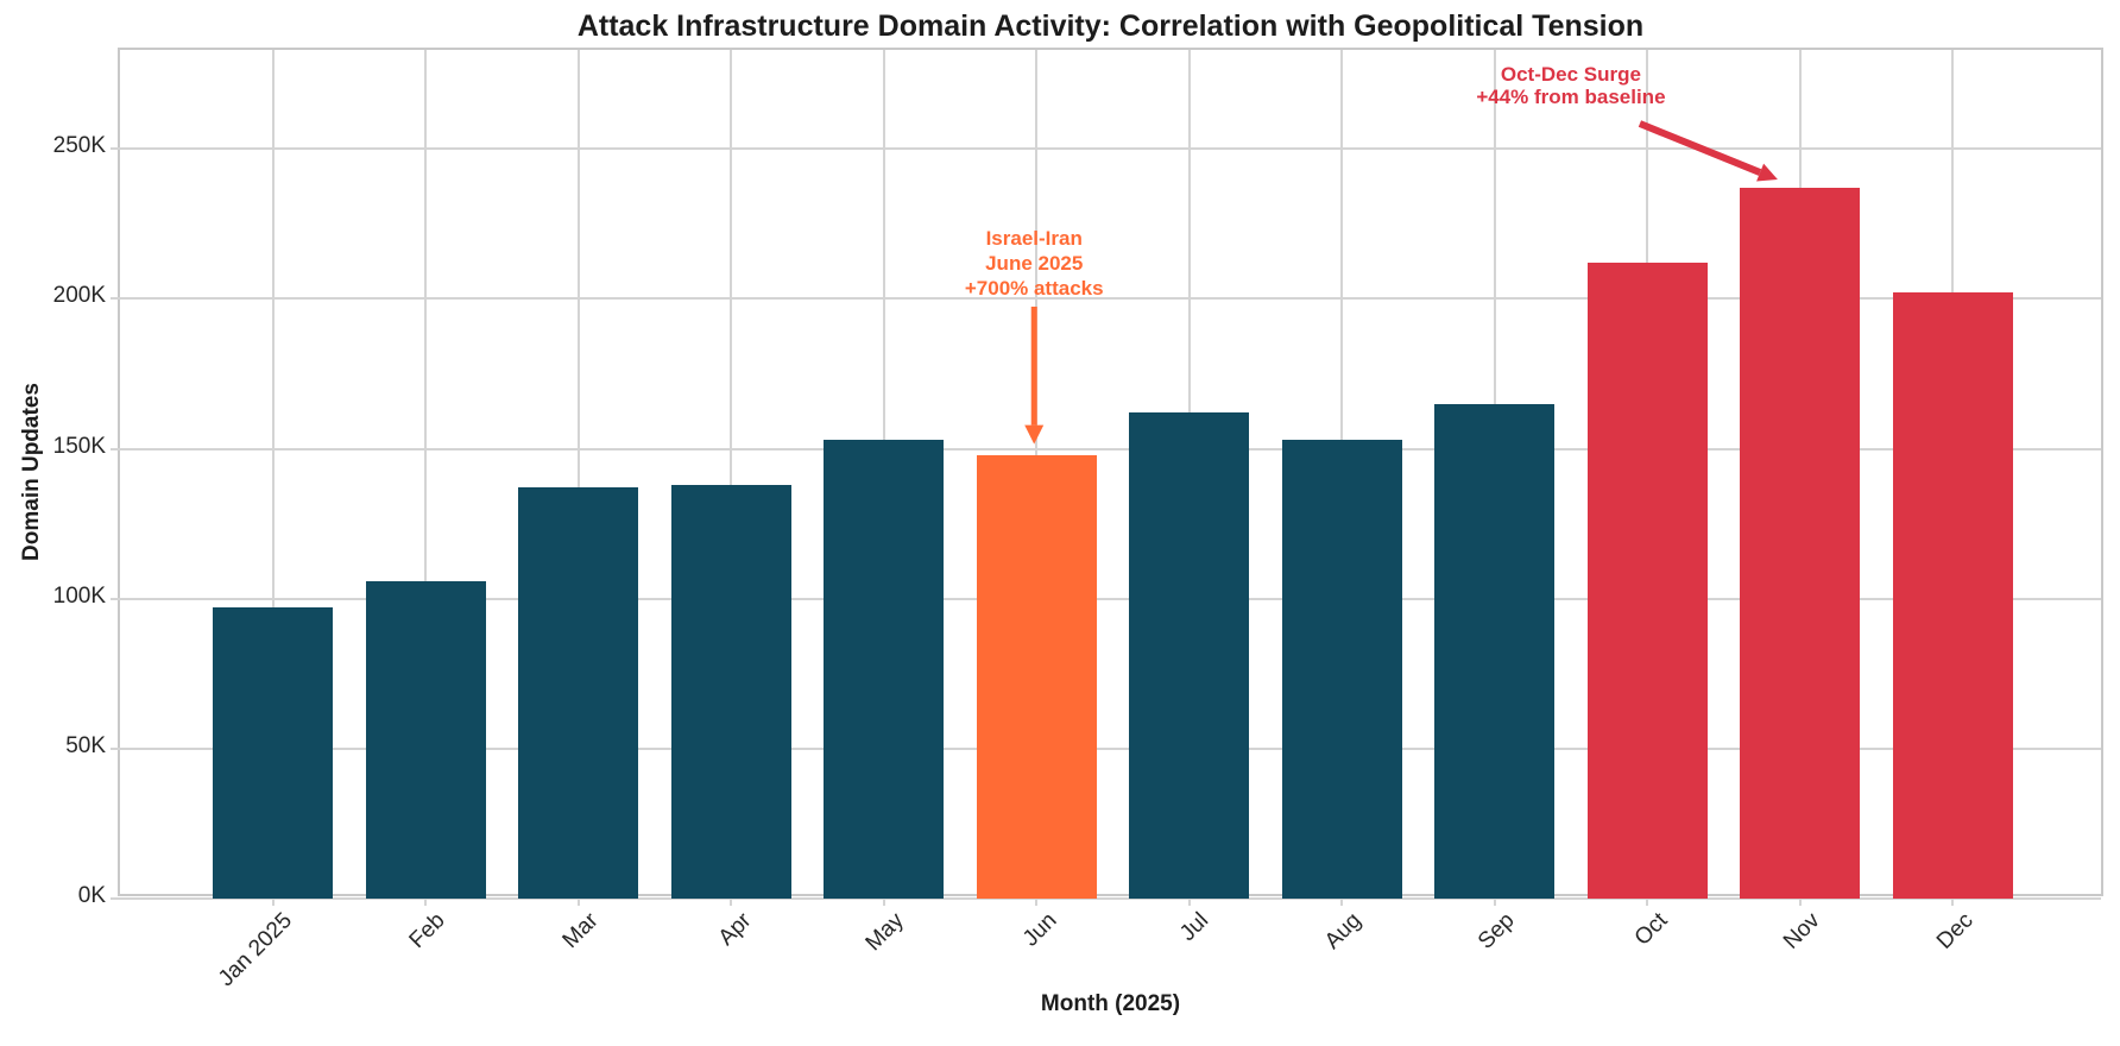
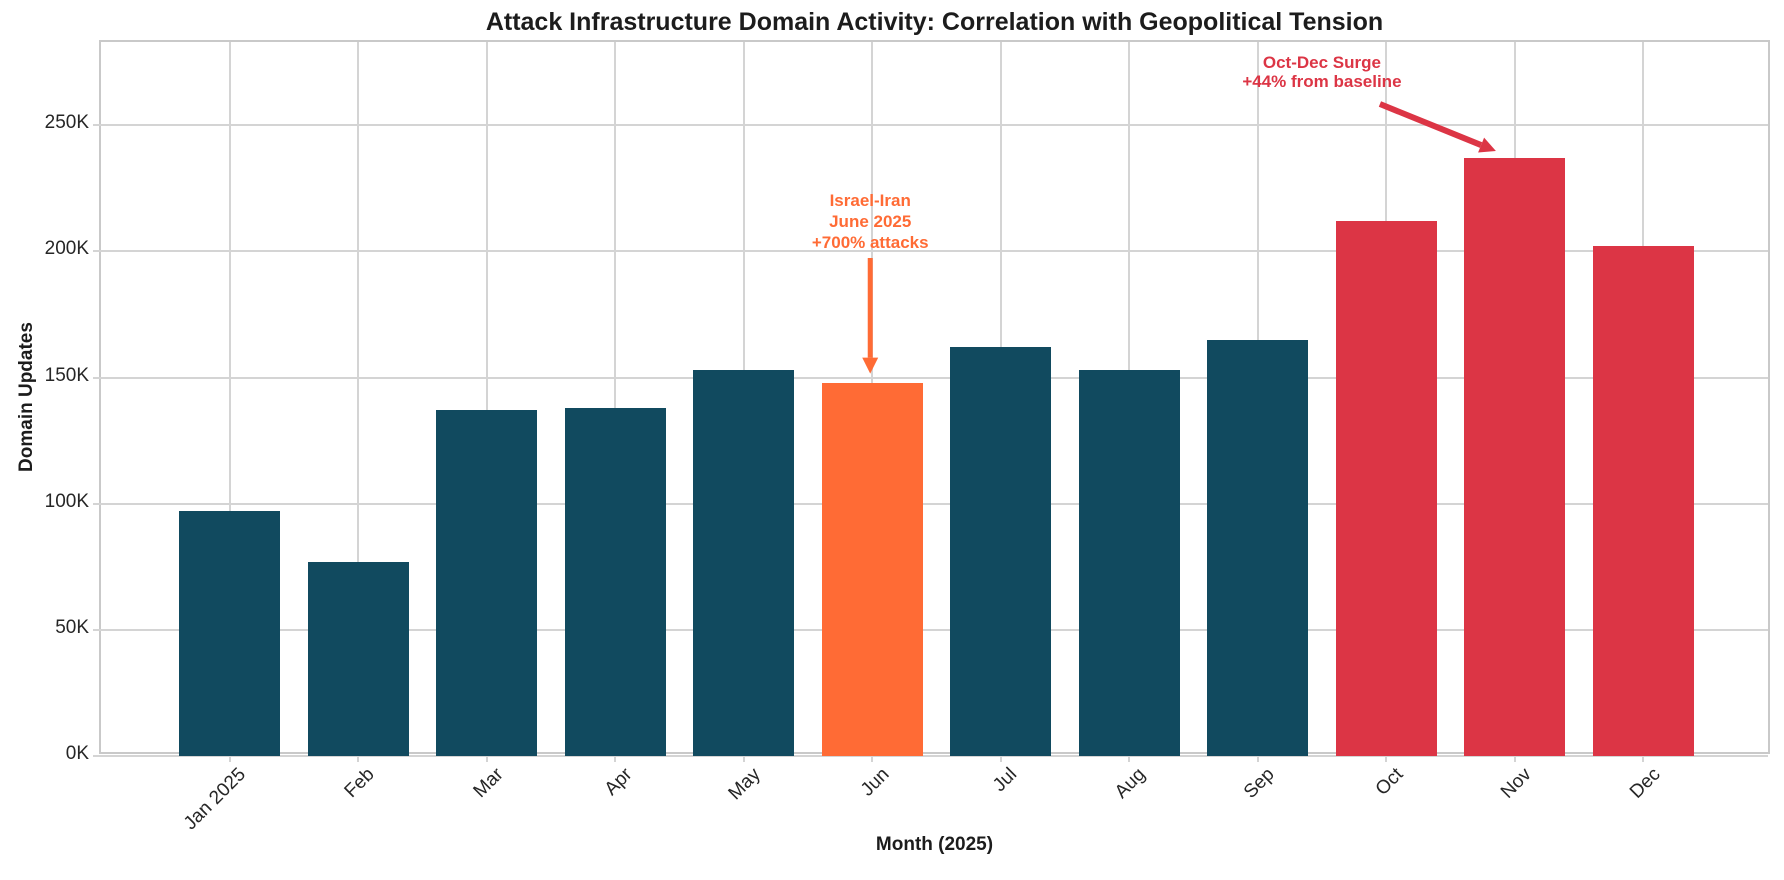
Feb: 106K -> 77K
